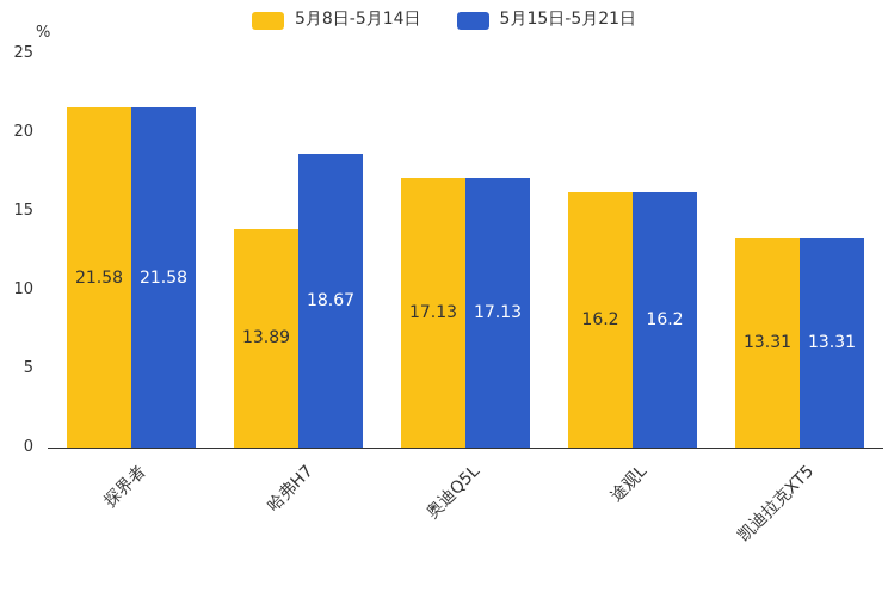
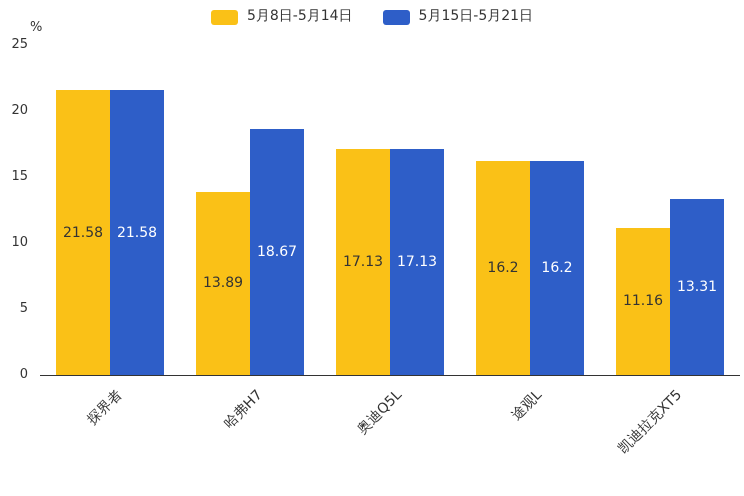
5月8日-5月14日/凯迪拉克XT5: 13.31 -> 11.16
